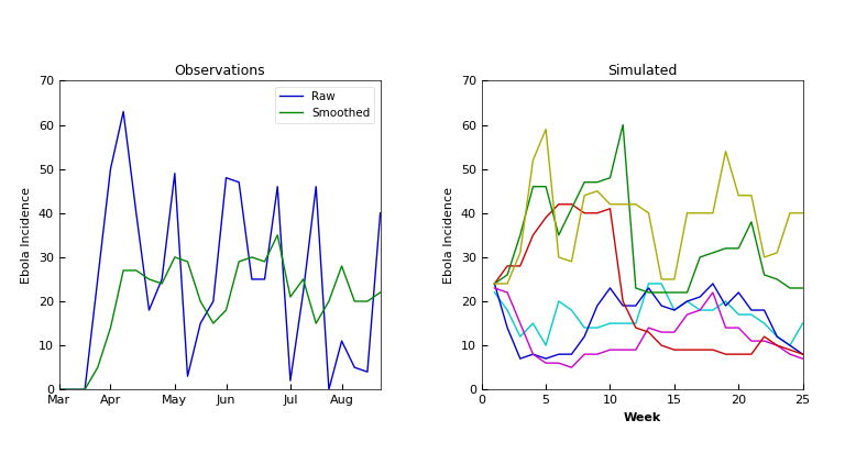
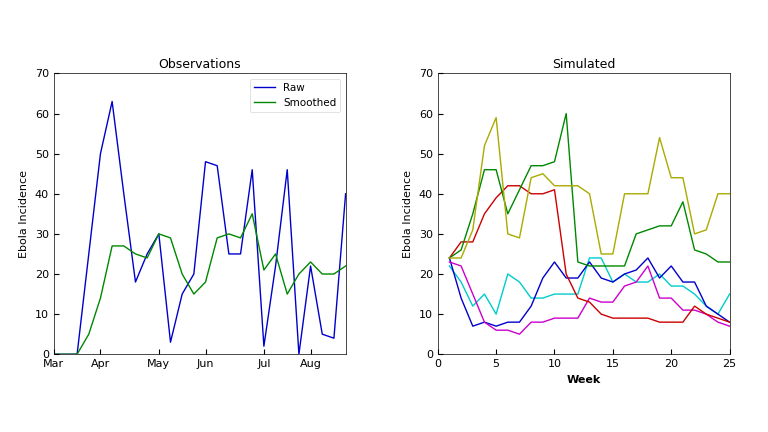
Observations/Raw/May: 49 -> 30
Observations/Raw/Aug: 11 -> 22
Observations/Smoothed/Aug: 28 -> 23
